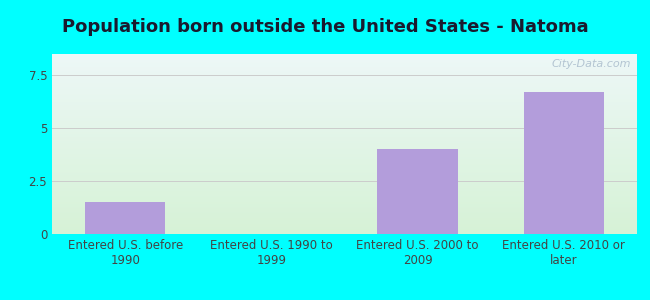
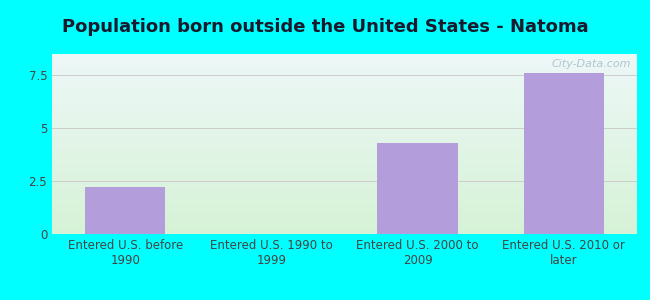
Entered U.S. before 1990: 1.5 -> 2.2
Entered U.S. 2000 to 2009: 4.0 -> 4.3
Entered U.S. 2010 or later: 6.7 -> 7.6
